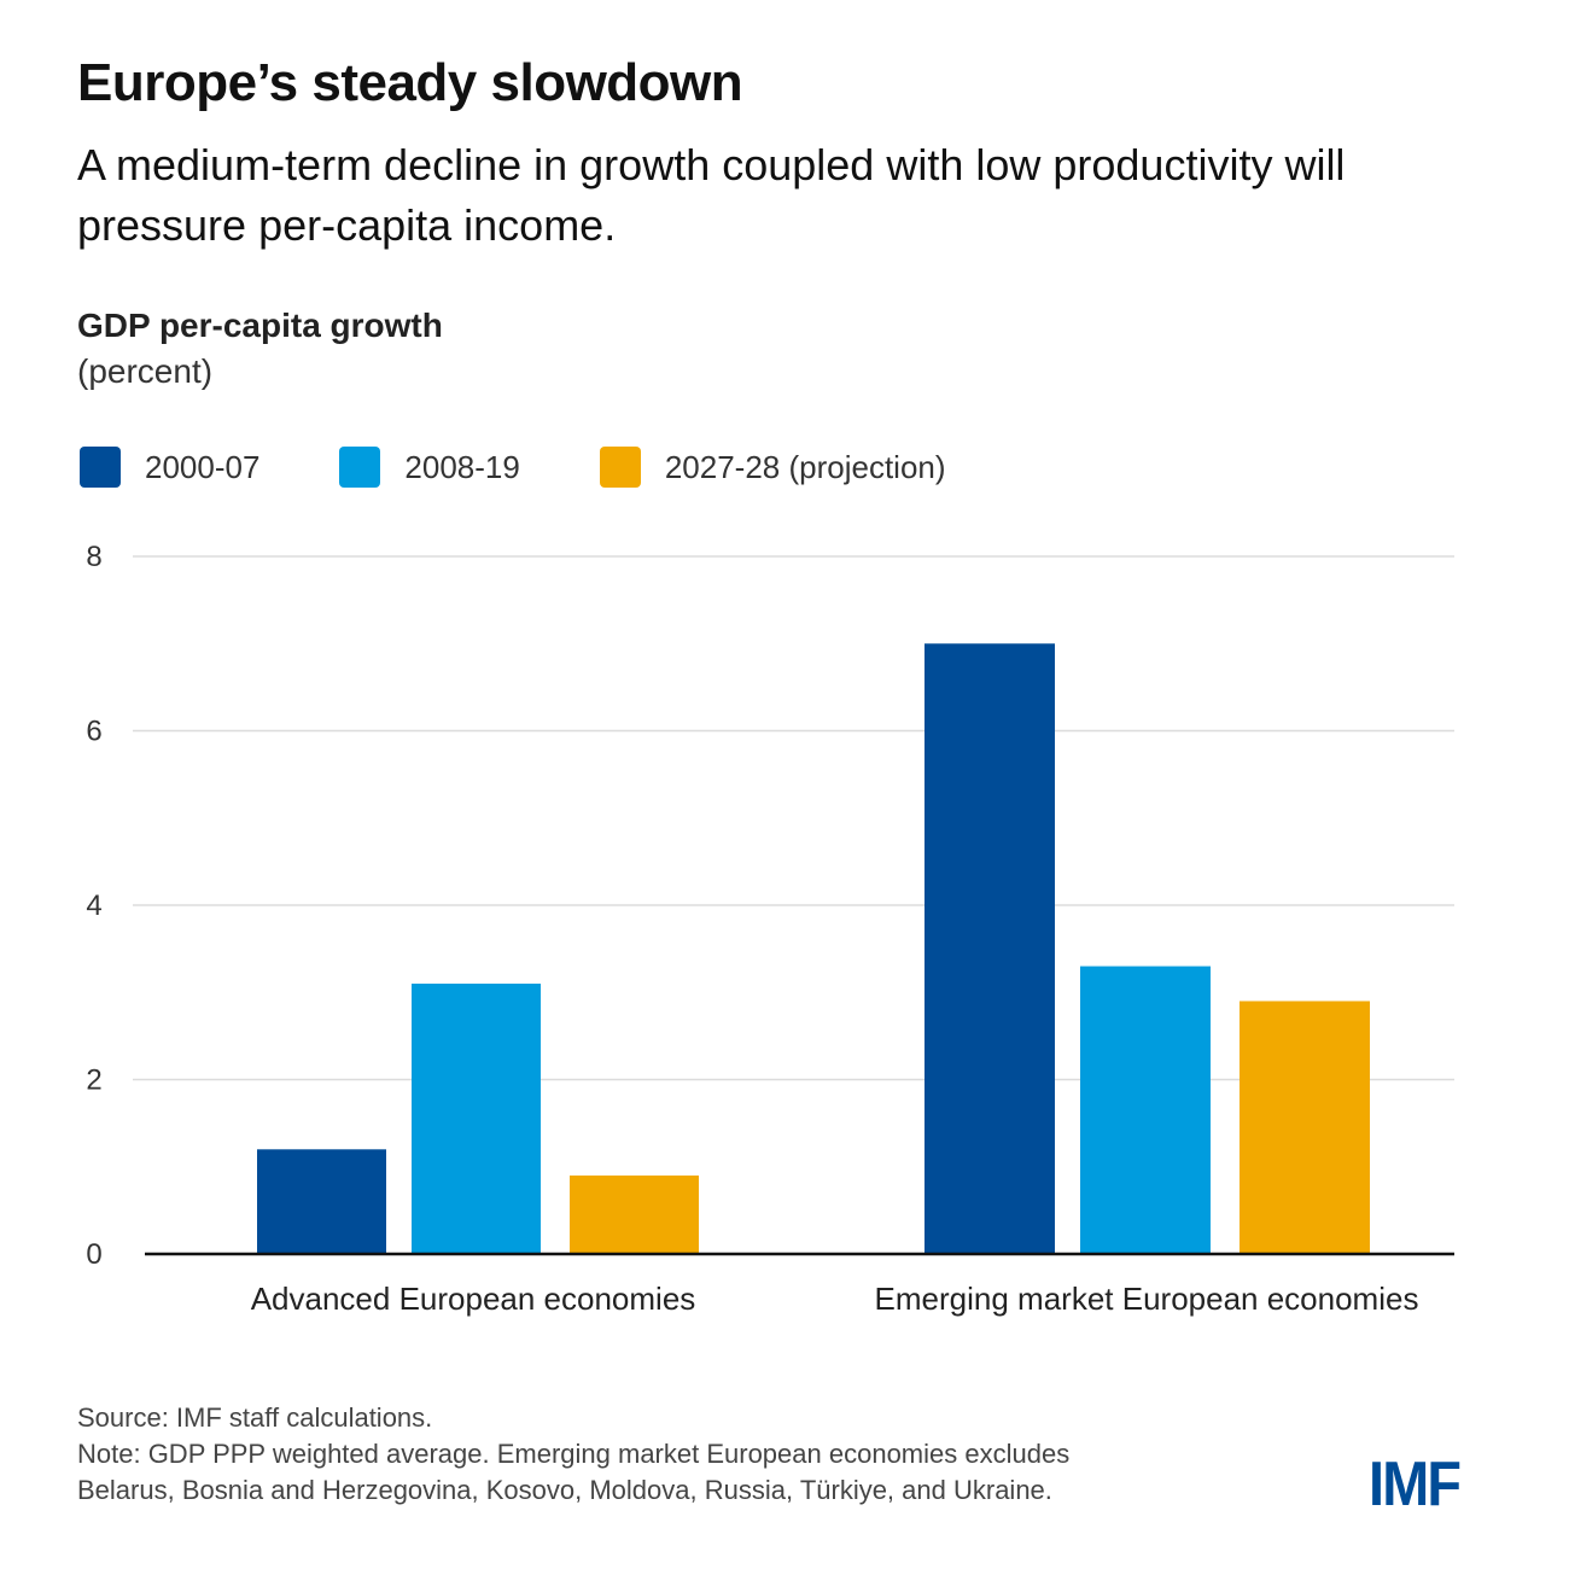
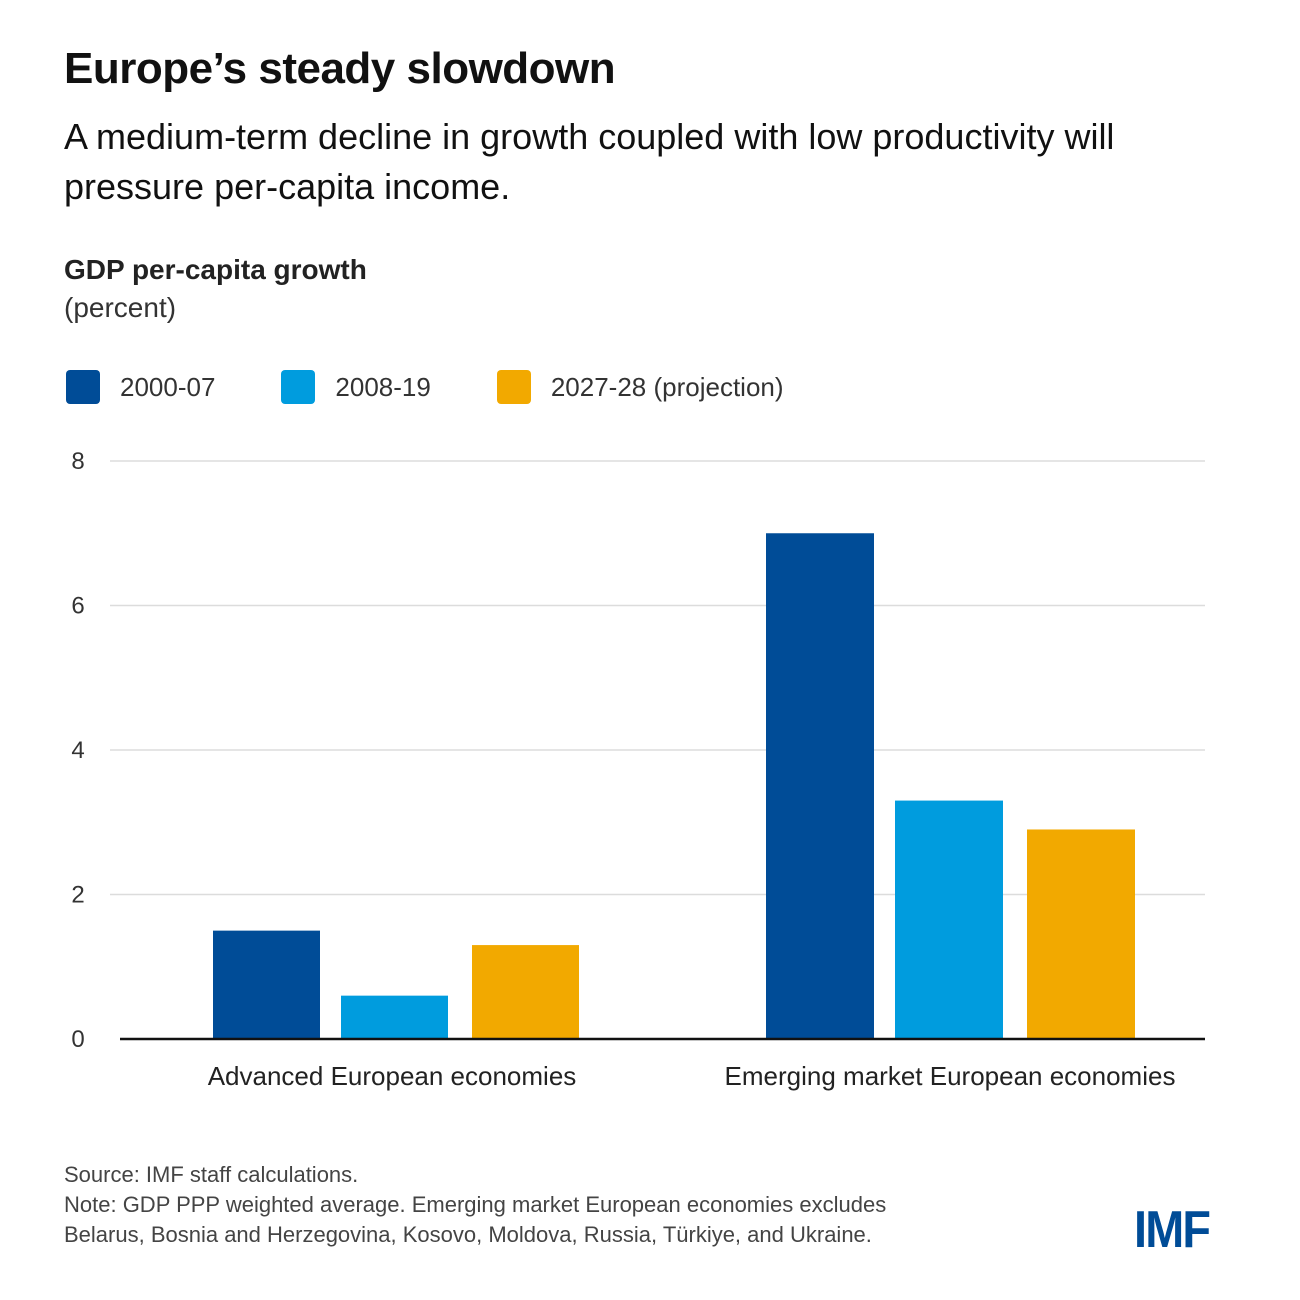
2000-07/Advanced European economies: 1.2 -> 1.5
2008-19/Advanced European economies: 3.1 -> 0.6
2027-28 (projection)/Advanced European economies: 0.9 -> 1.3
